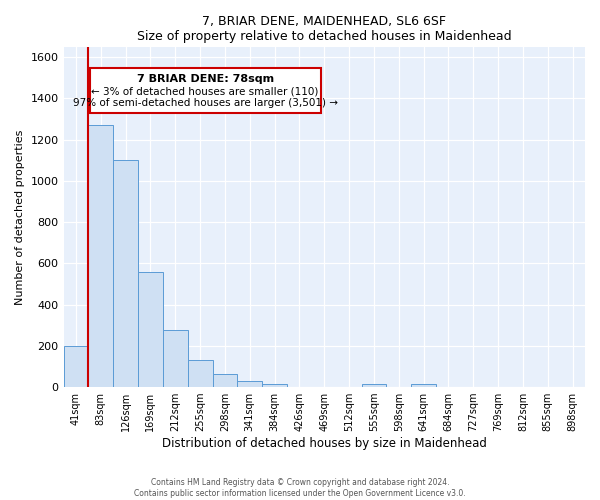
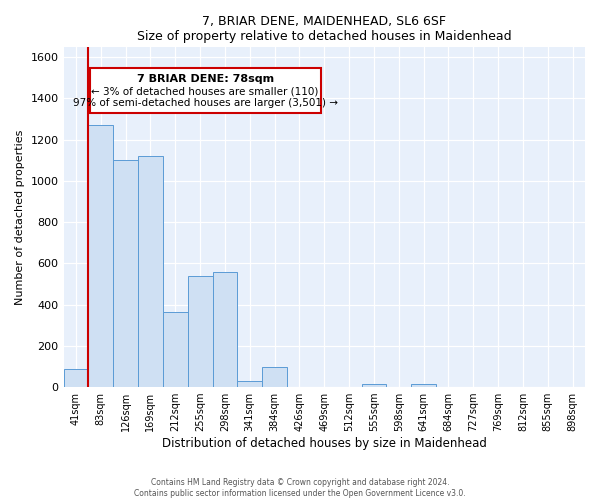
41sqm: 200 -> 90
169sqm: 560 -> 1120
212sqm: 275 -> 365
255sqm: 130 -> 540
298sqm: 65 -> 560
384sqm: 15 -> 95
